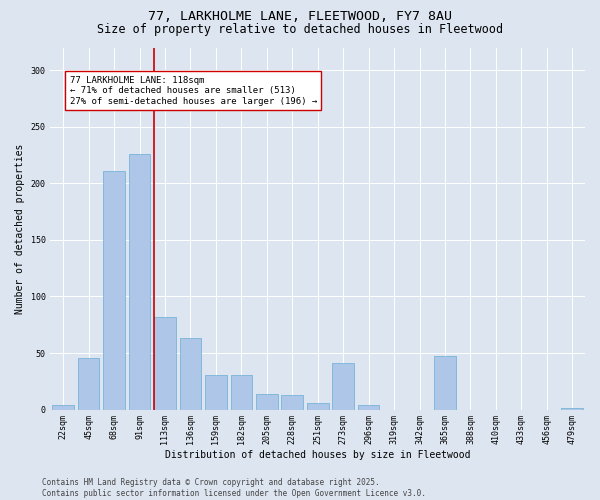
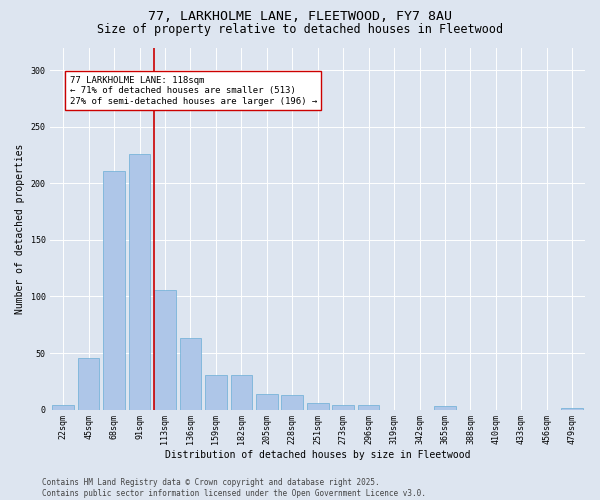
113sqm: 82 -> 106
273sqm: 41 -> 4
365sqm: 47 -> 3
